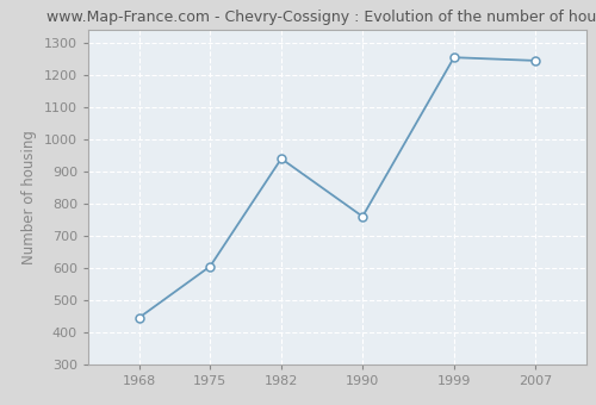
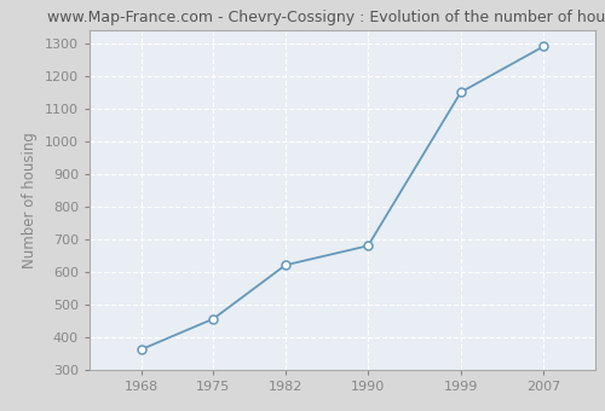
1968: 445 -> 362
1975: 605 -> 456
1982: 940 -> 621
1990: 760 -> 680
1999: 1255 -> 1151
2007: 1245 -> 1291
